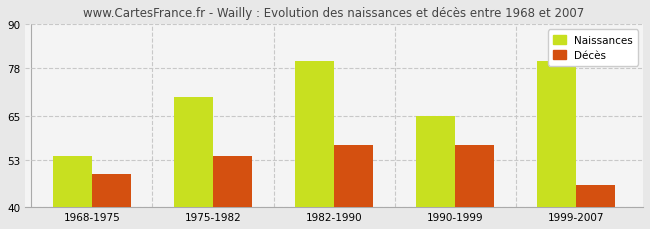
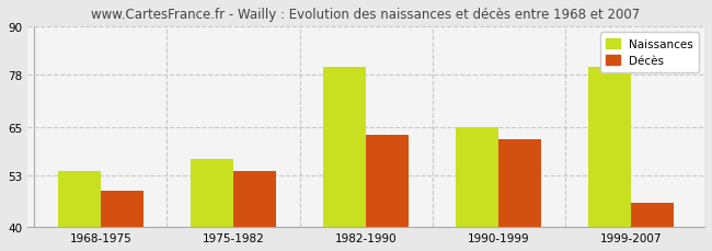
Naissances/1975-1982: 70 -> 57
Décès/1982-1990: 57 -> 63
Décès/1990-1999: 57 -> 62
